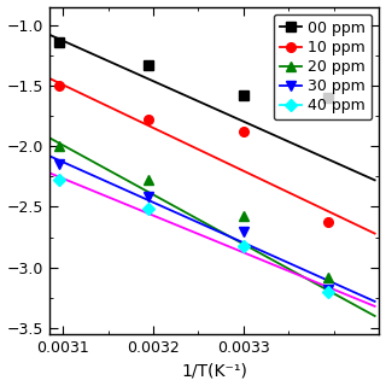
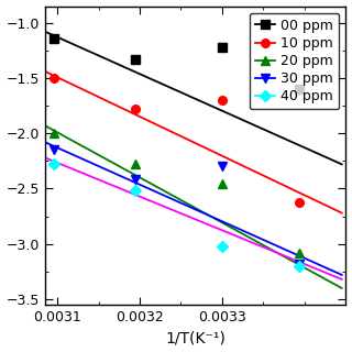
00 ppm/0.0033: -1.58 -> -1.22
10 ppm/0.0033: -1.88 -> -1.70
20 ppm/0.0033: -2.58 -> -2.46
30 ppm/0.0033: -2.70 -> -2.30
40 ppm/0.0033: -2.82 -> -3.02
